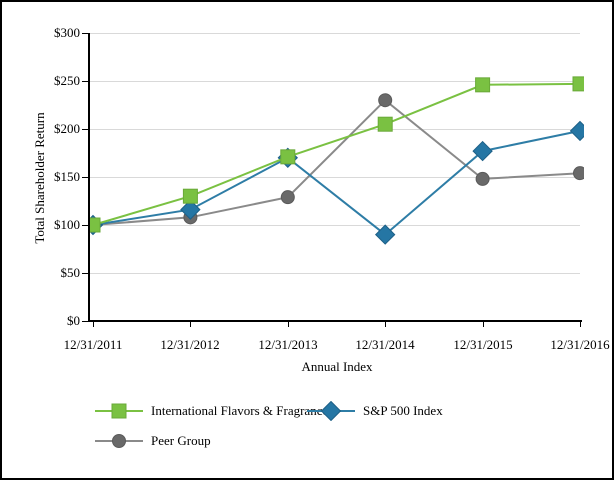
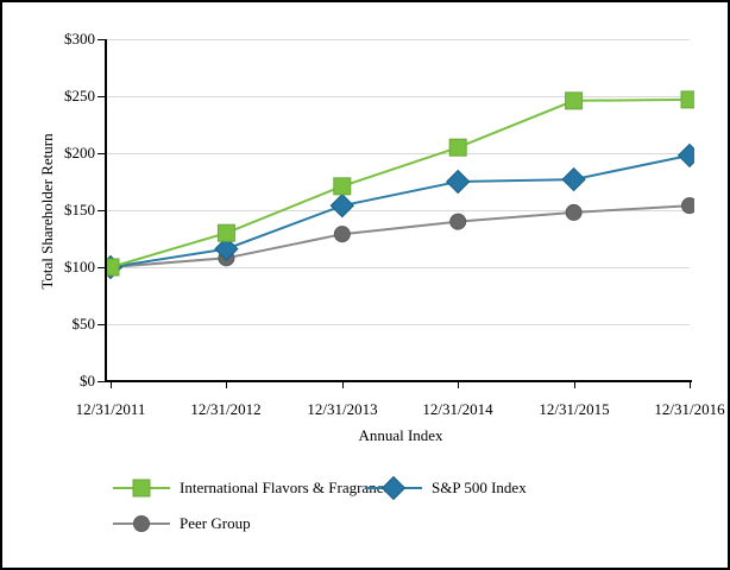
S&P 500 Index/12/31/2013: $170 -> $150
S&P 500 Index/12/31/2014: $90 -> $180
Peer Group/12/31/2014: $230 -> $140
